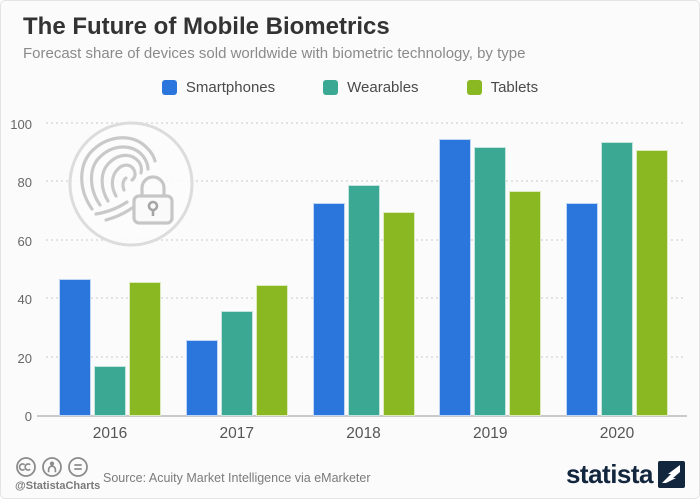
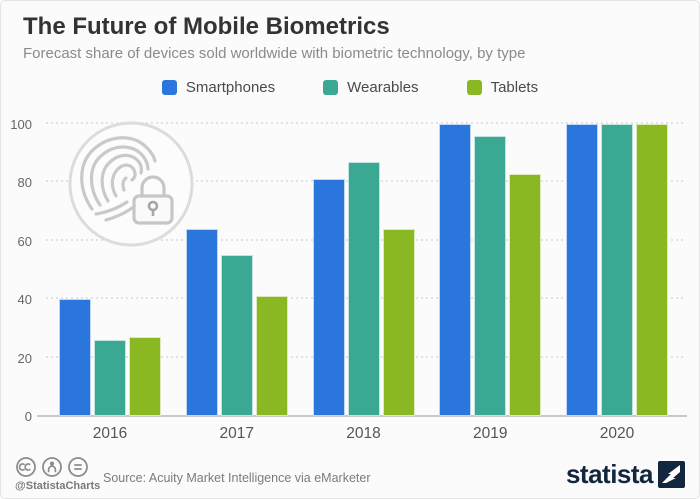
Smartphones/2016: 47 -> 40
Wearables/2016: 17 -> 26
Tablets/2016: 46 -> 27
Smartphones/2017: 26 -> 64
Wearables/2017: 36 -> 55
Tablets/2017: 45 -> 41
Smartphones/2018: 73 -> 81
Wearables/2018: 79 -> 87
Tablets/2018: 70 -> 64
Smartphones/2019: 95 -> 100
Wearables/2019: 92 -> 96
Tablets/2019: 77 -> 83
Smartphones/2020: 73 -> 100
Wearables/2020: 94 -> 100
Tablets/2020: 91 -> 100
